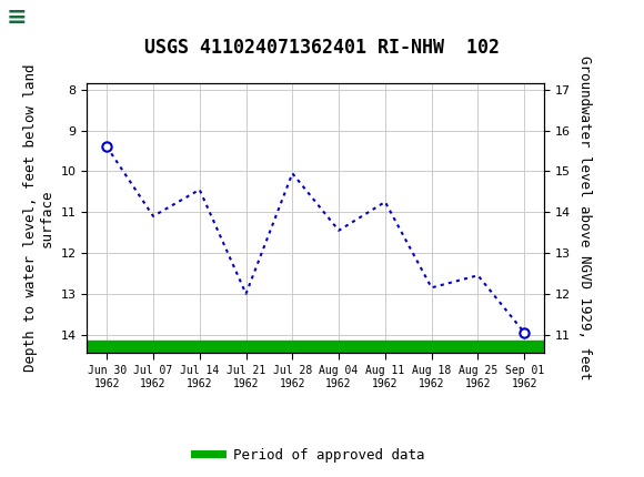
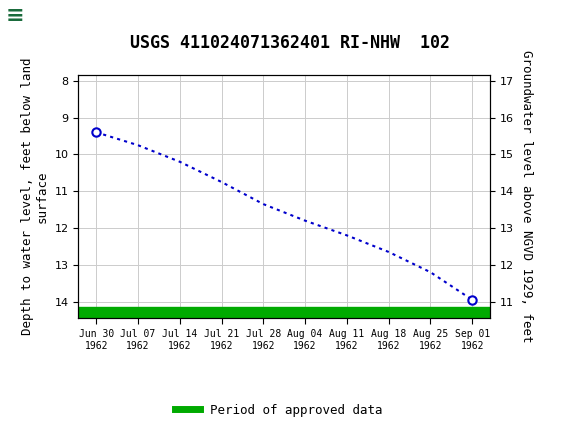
Jul 07 1962: 11.10 -> 9.75
Jul 14 1962: 10.45 -> 10.20
Jul 21 1962: 13.00 -> 10.75
Jul 28 1962: 10.05 -> 11.35
Aug 04 1962: 11.45 -> 11.80
Aug 11 1962: 10.75 -> 12.20
Aug 18 1962: 12.85 -> 12.65
Aug 25 1962: 12.55 -> 13.20
